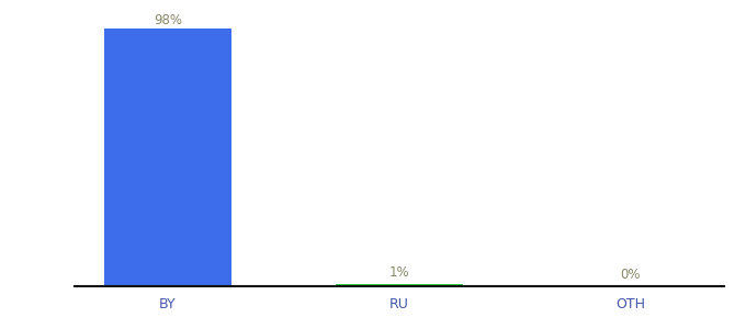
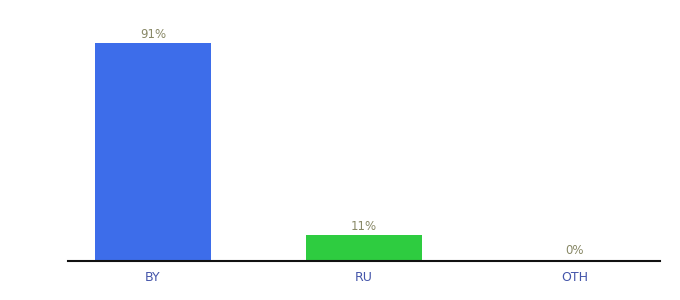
BY: 98% -> 91%
RU: 1% -> 11%
